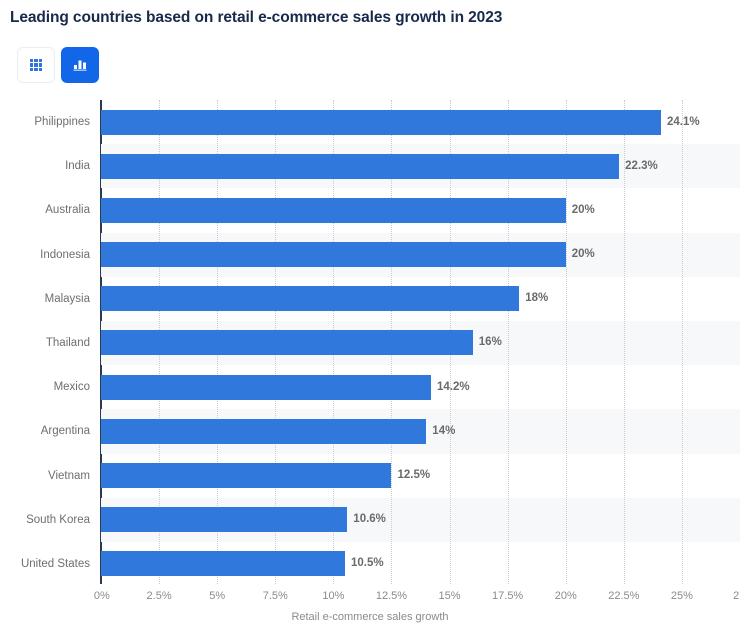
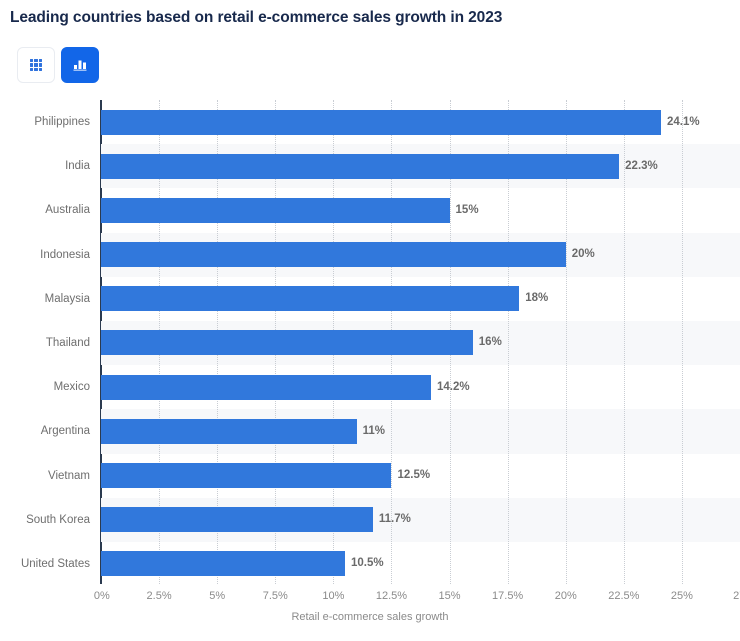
Australia: 20% -> 15%
Argentina: 14% -> 11%
South Korea: 10.6% -> 11.7%
